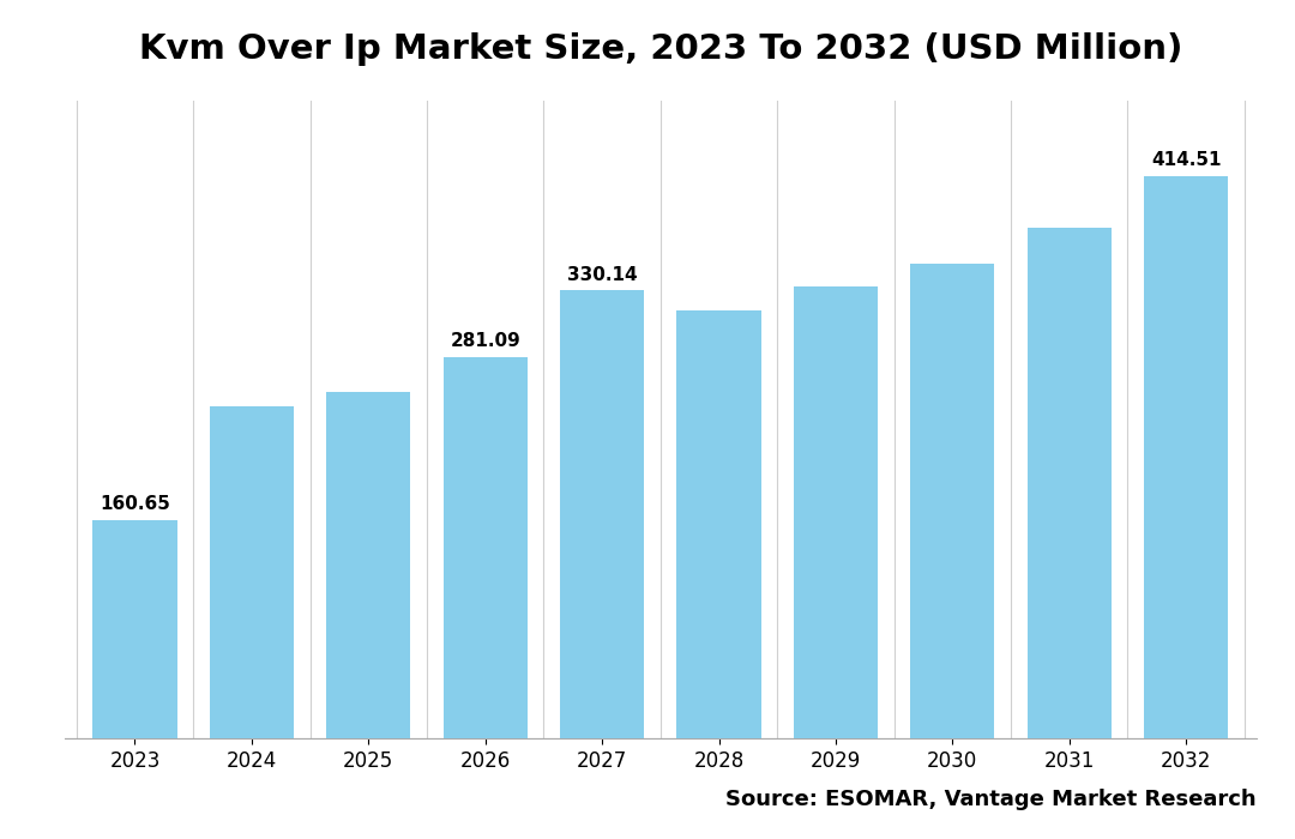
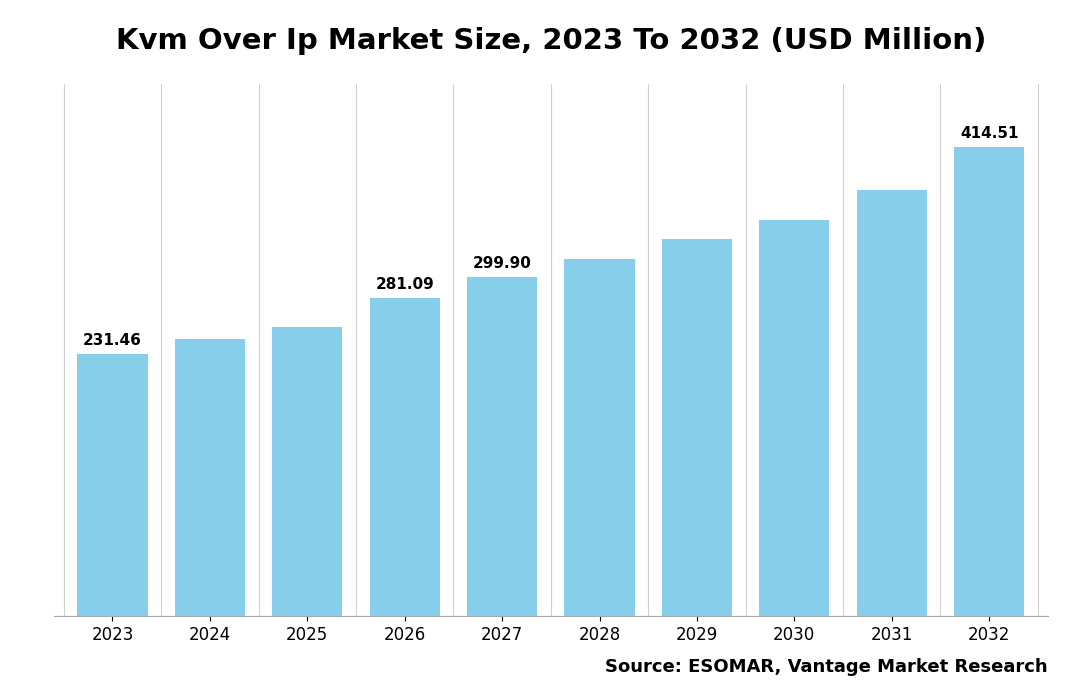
2023: 160.65 -> 231.46
2027: 330.14 -> 299.90
